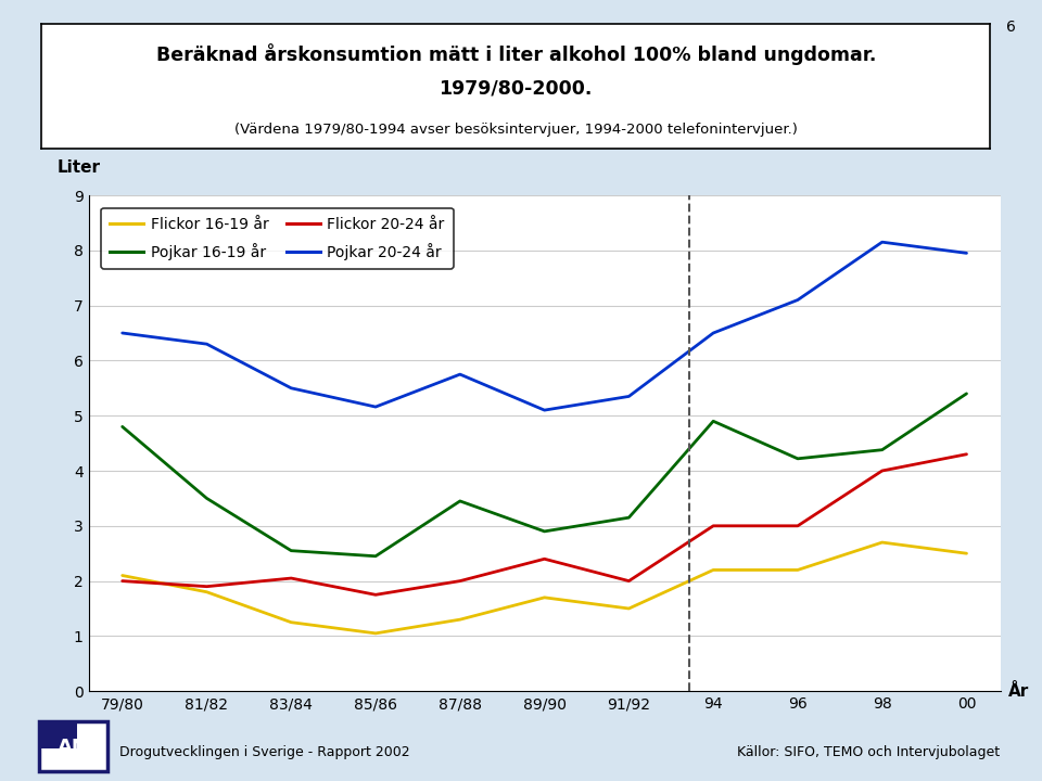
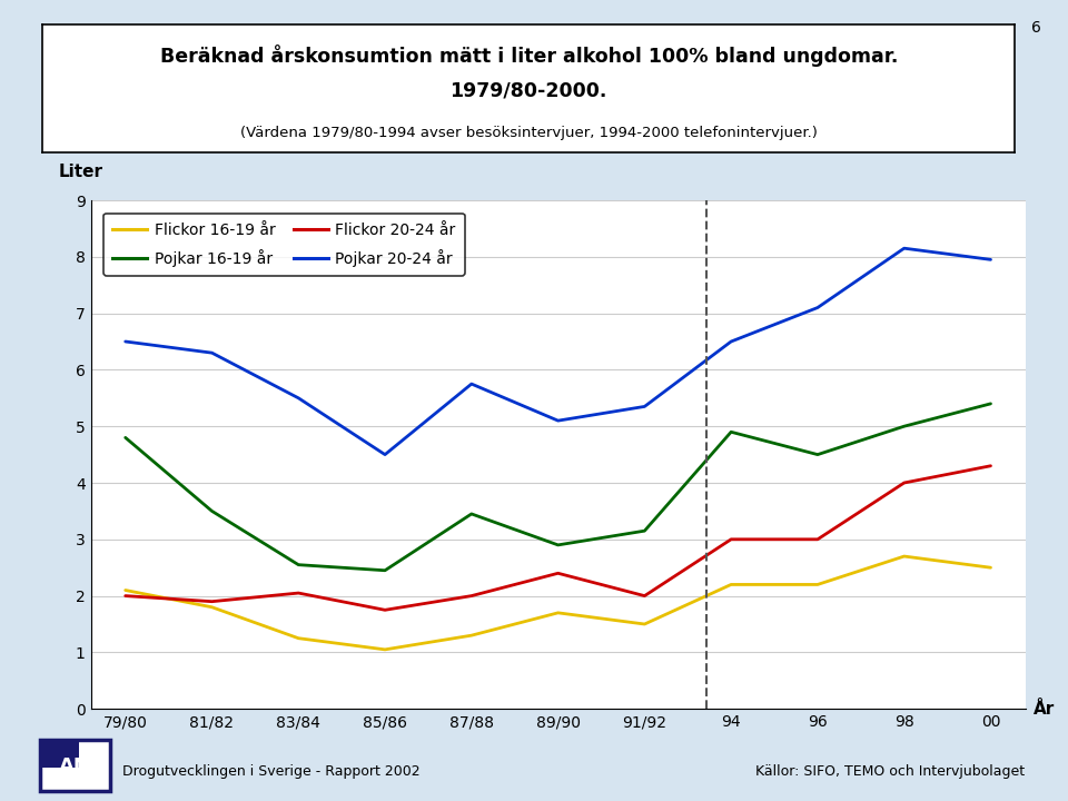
Pojkar 20-24 år/85/86: 5.16 -> 4.50
Pojkar 16-19 år/96: 4.22 -> 4.50
Pojkar 16-19 år/98: 4.38 -> 5.00
